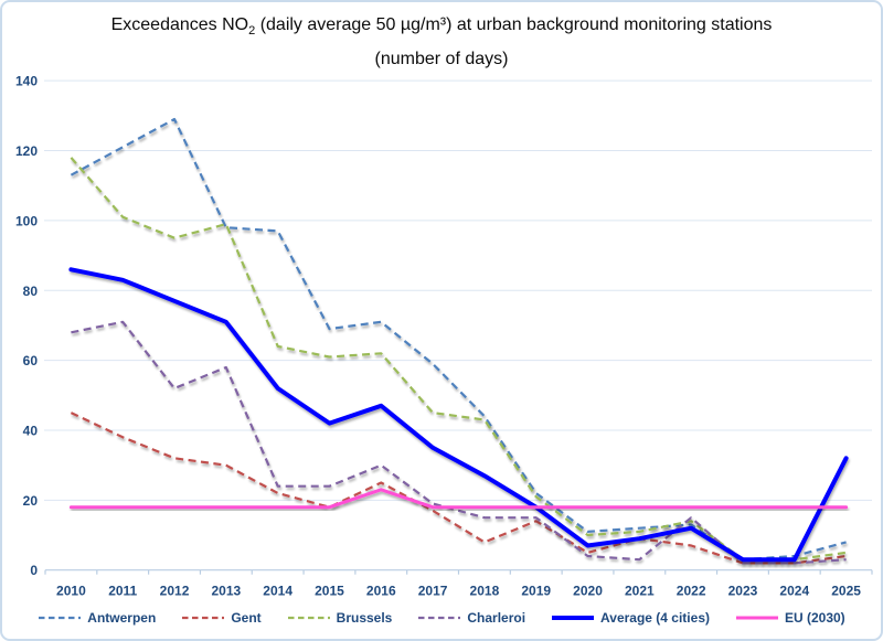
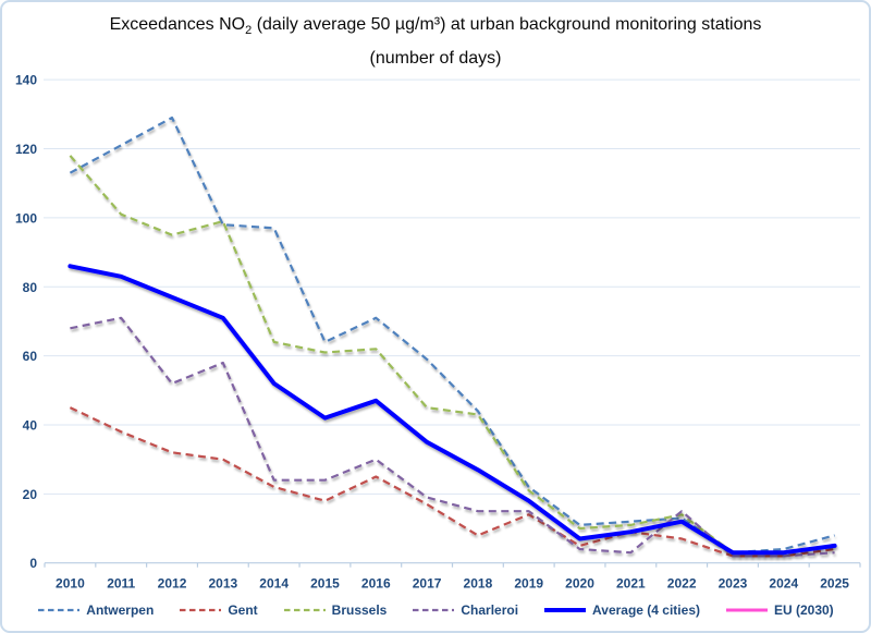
Antwerpen/2015: 69 -> 64
EU (2030)/2016: 23 -> 18
Average (4 cities)/2025: 32 -> 5
